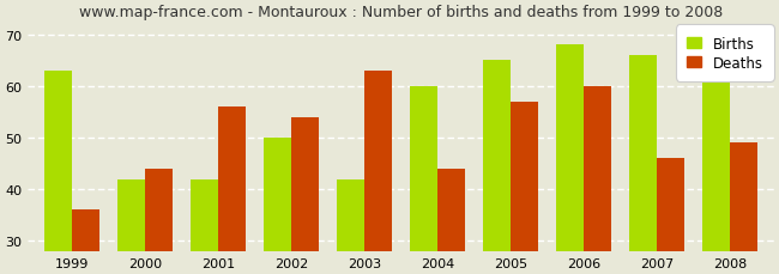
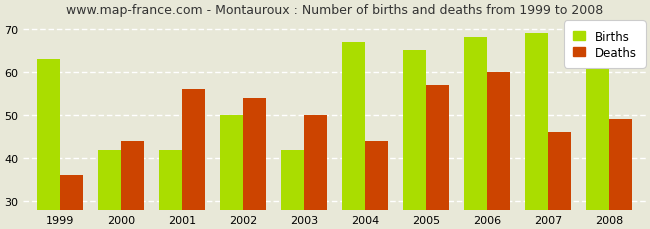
Deaths/2003: 63 -> 50
Births/2004: 60 -> 67
Births/2007: 66 -> 69
